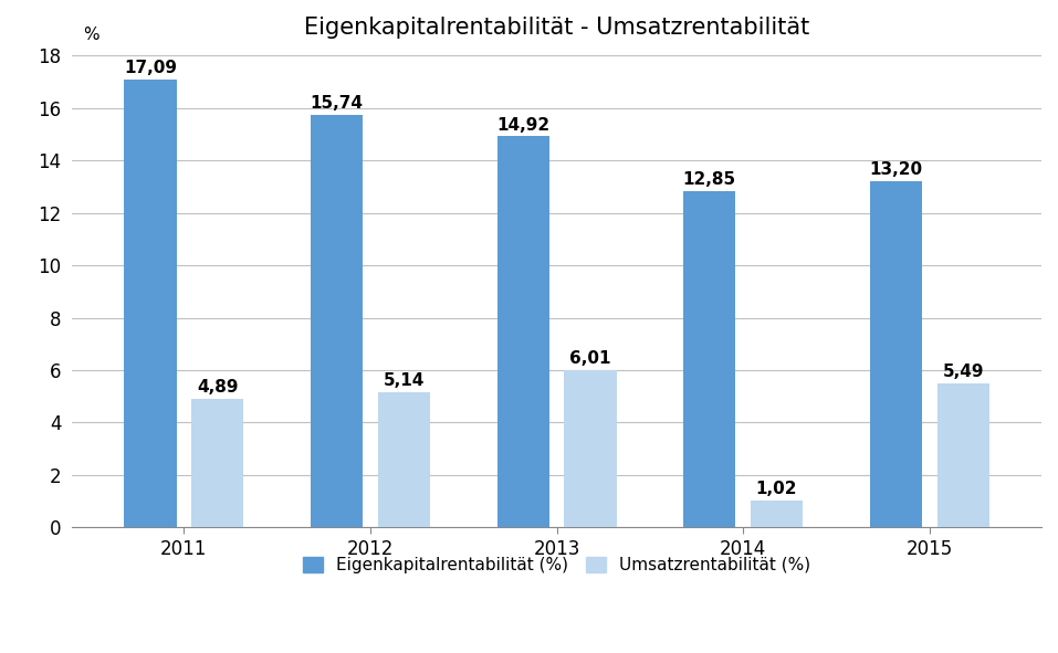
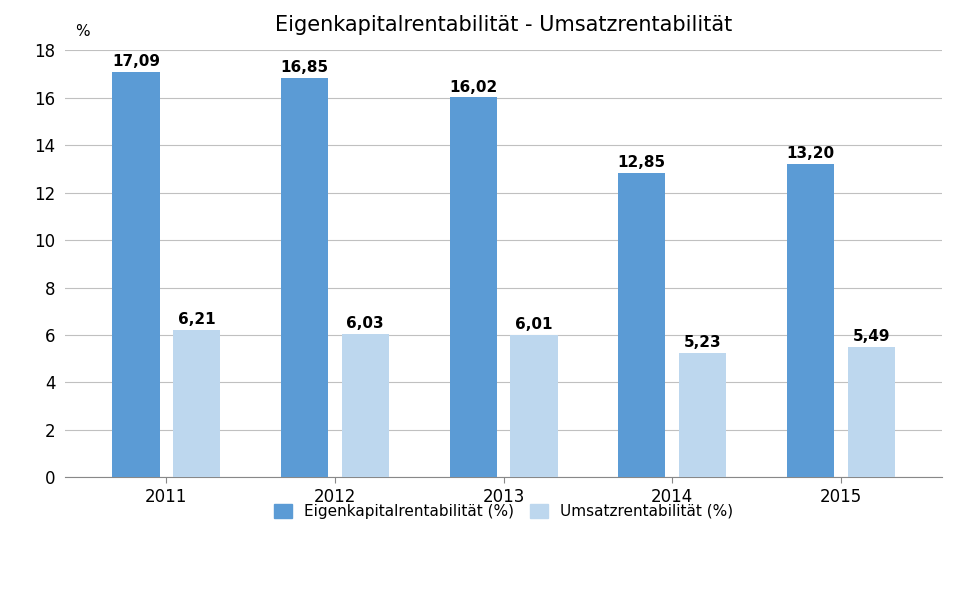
Umsatzrentabilität (%)/2011: 4,89 -> 6,21
Eigenkapitalrentabilität (%)/2012: 15,74 -> 16,85
Umsatzrentabilität (%)/2012: 5,14 -> 6,03
Eigenkapitalrentabilität (%)/2013: 14,92 -> 16,02
Umsatzrentabilität (%)/2014: 1,02 -> 5,23
